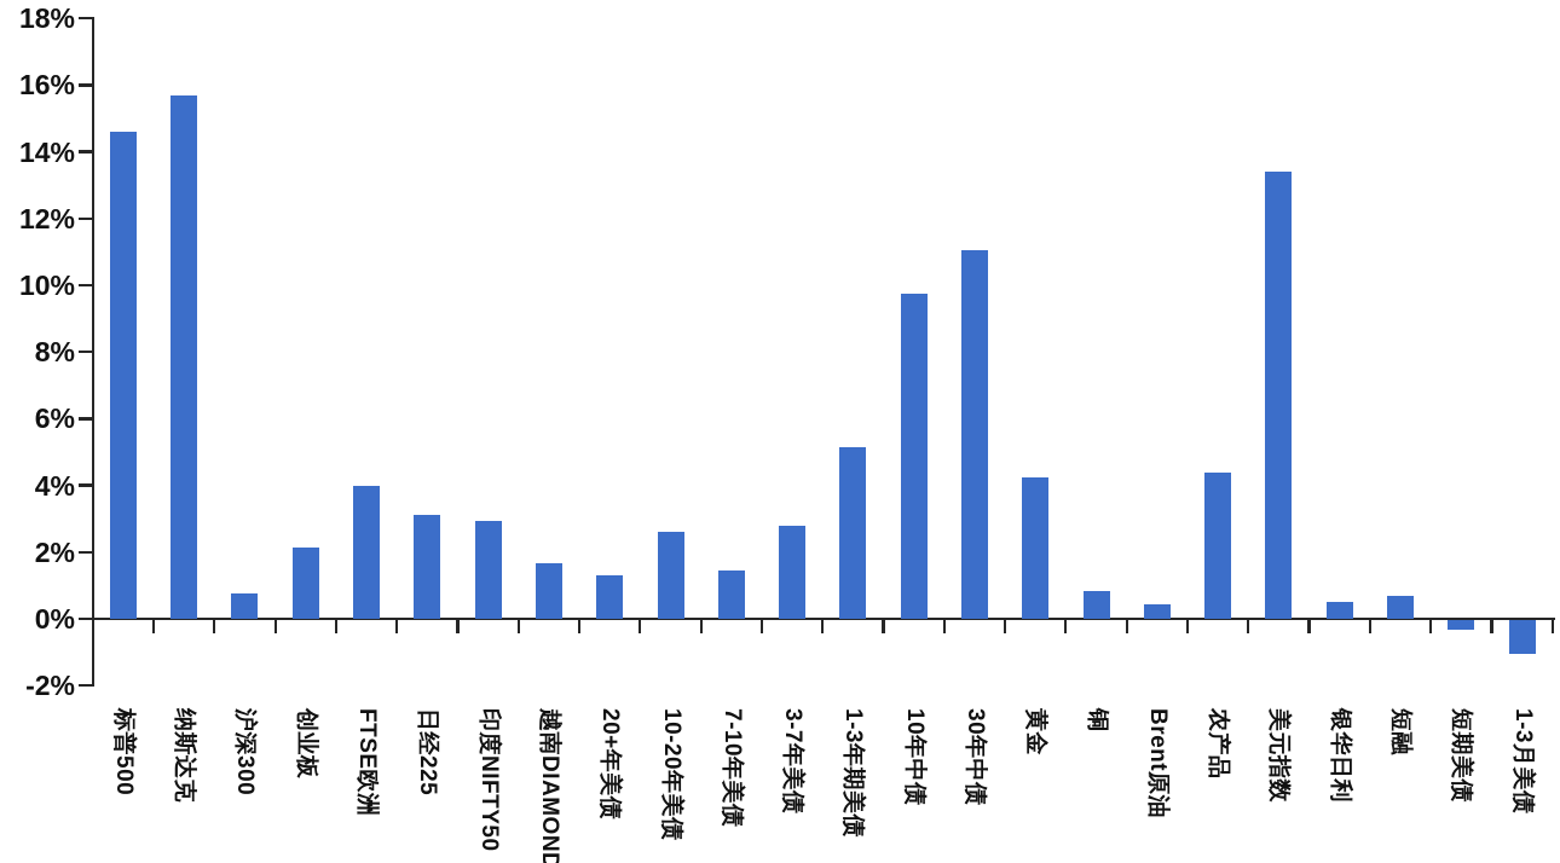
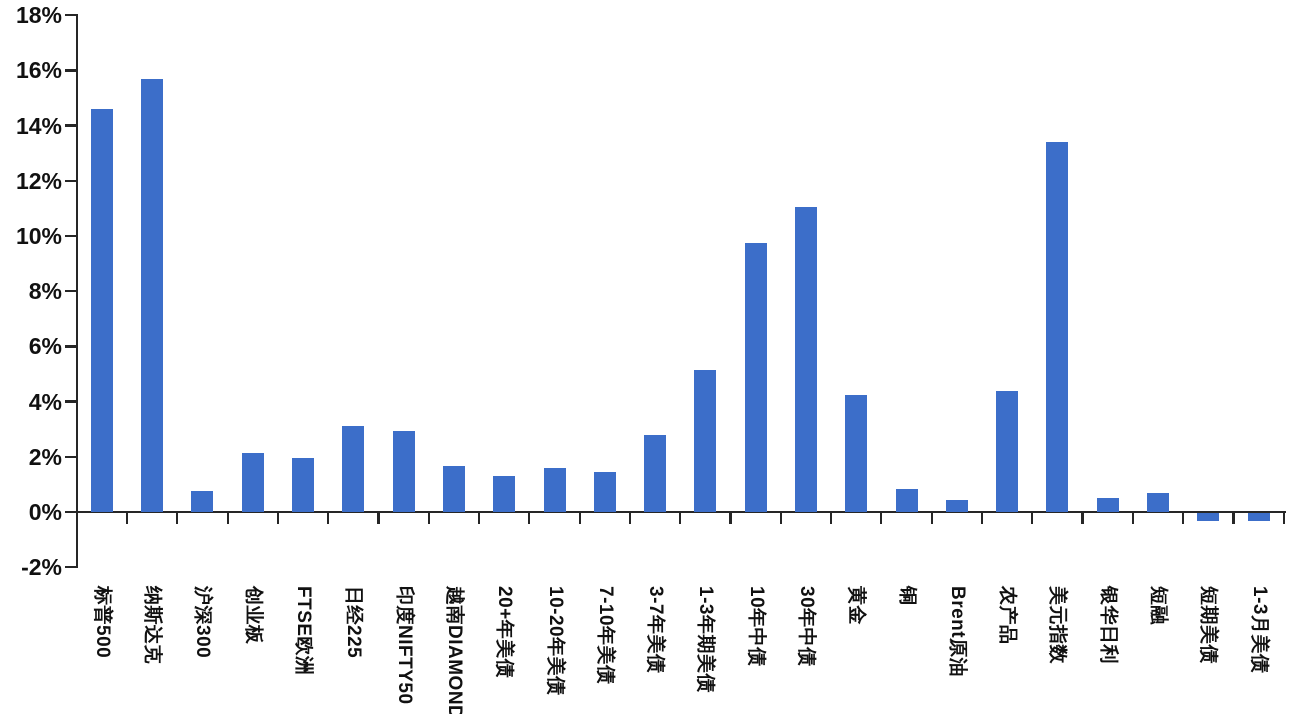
FTSE欧洲: 4.0% -> 1.9%
10-20年美债: 2.6% -> 1.6%
1-3月美债: -1.0% -> -0.3%
